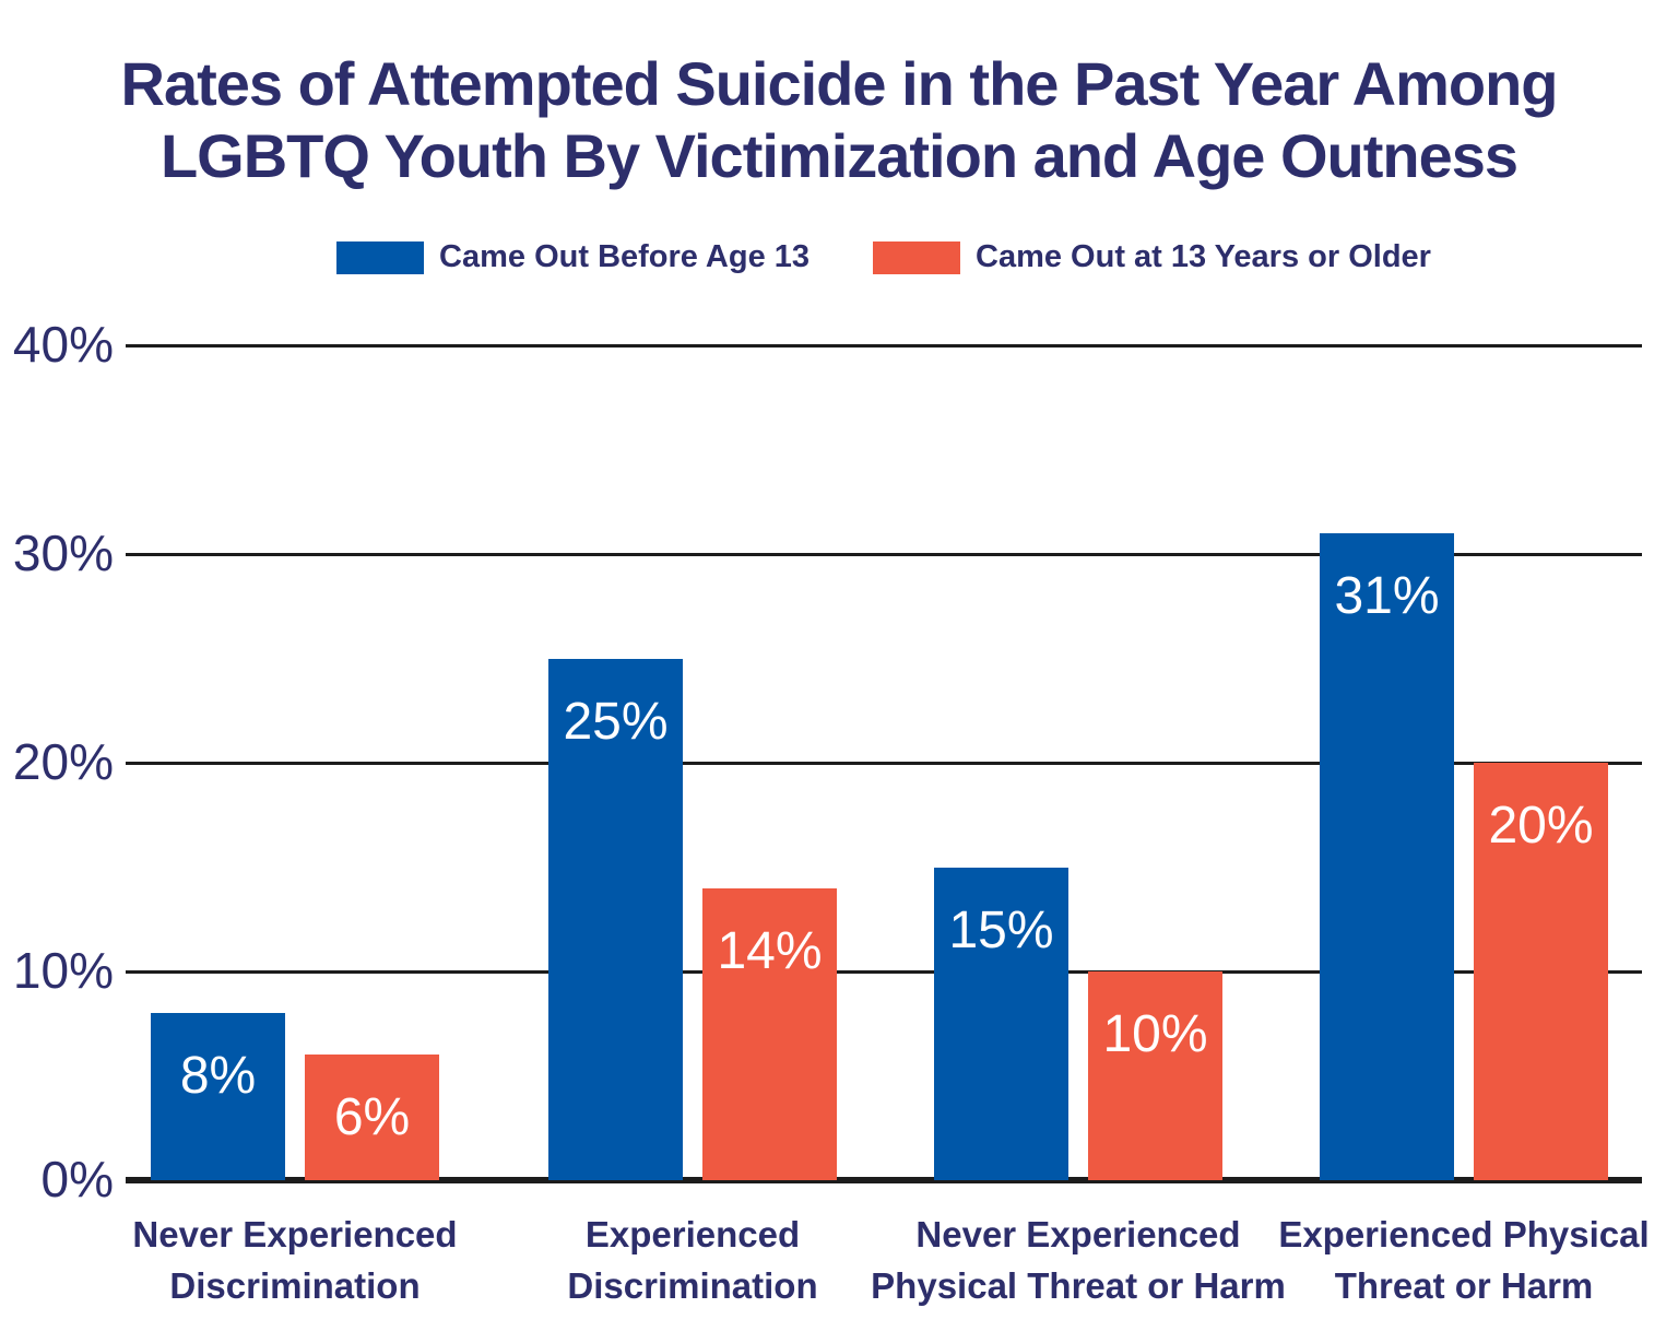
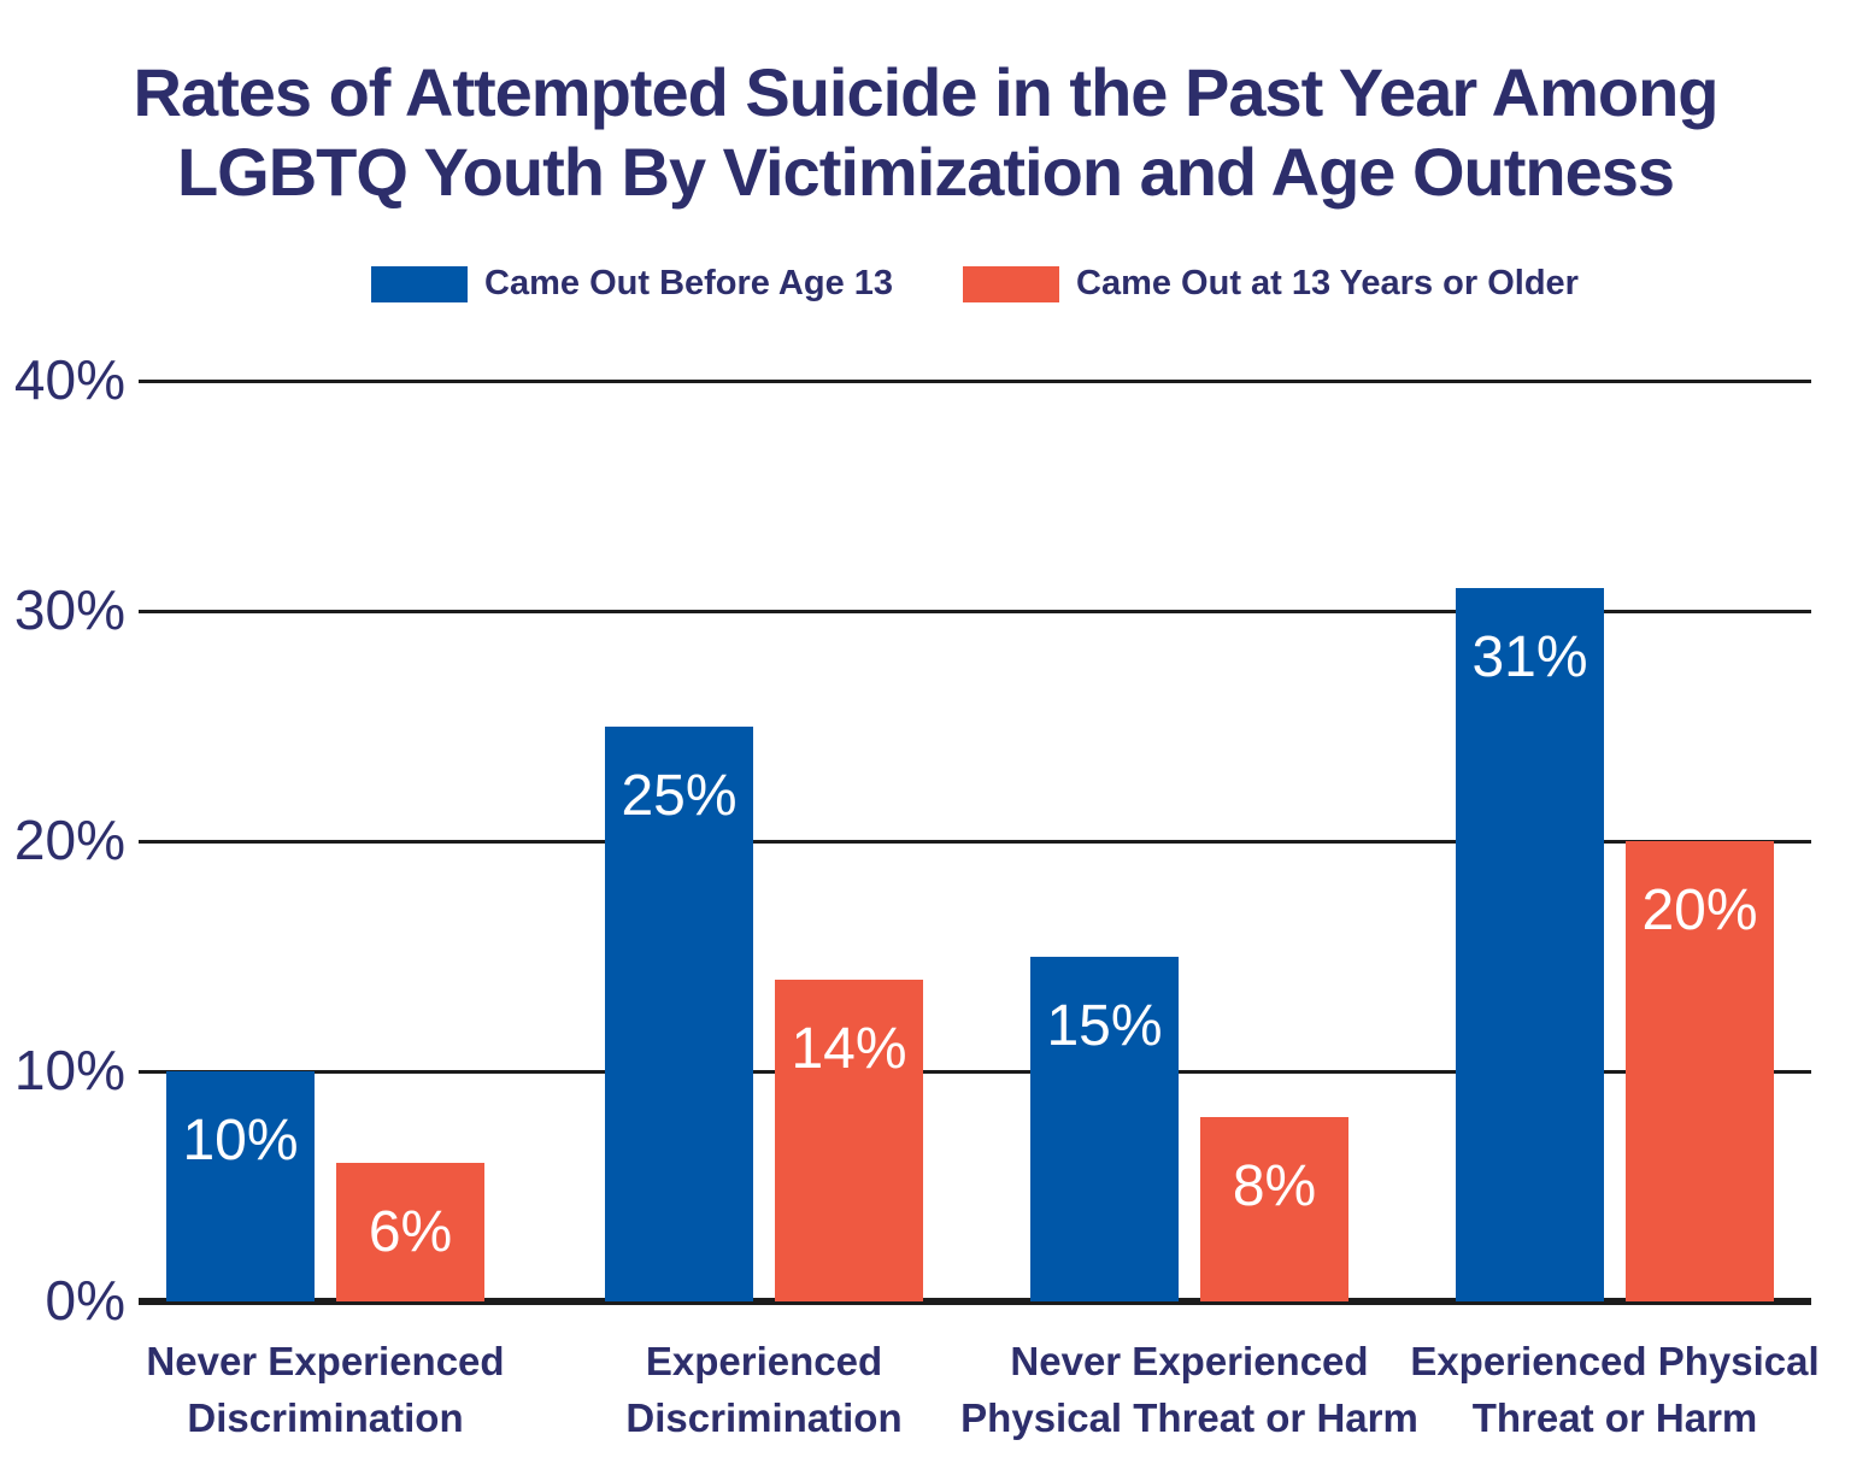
Came Out Before Age 13/Never Experienced Discrimination: 8% -> 10%
Came Out at 13 Years or Older/Never Experienced Physical Threat or Harm: 10% -> 8%
